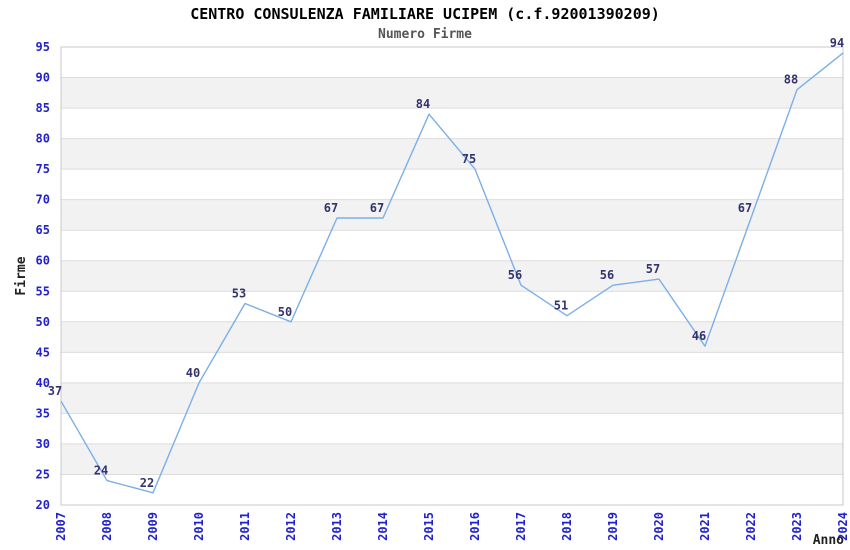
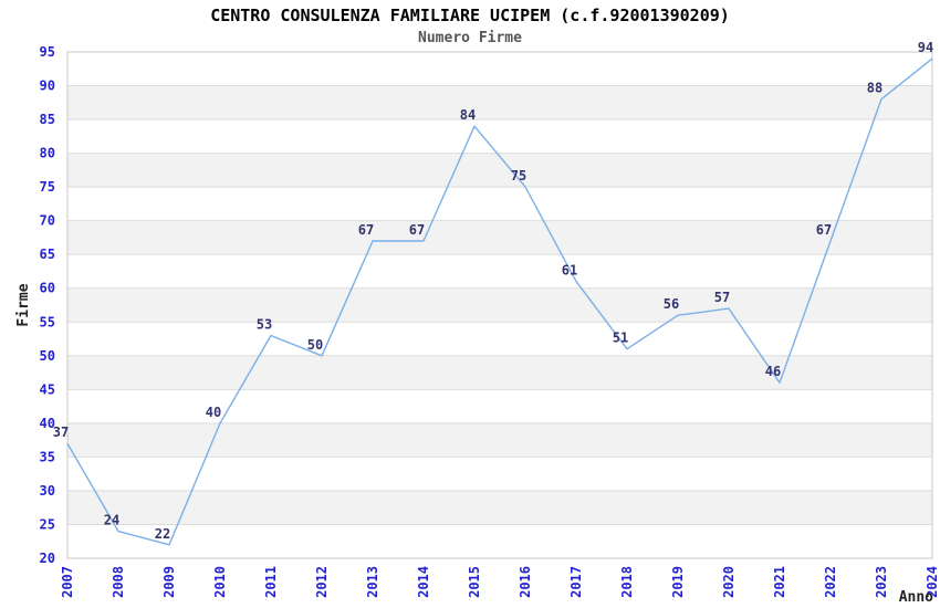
2017: 56 -> 61
